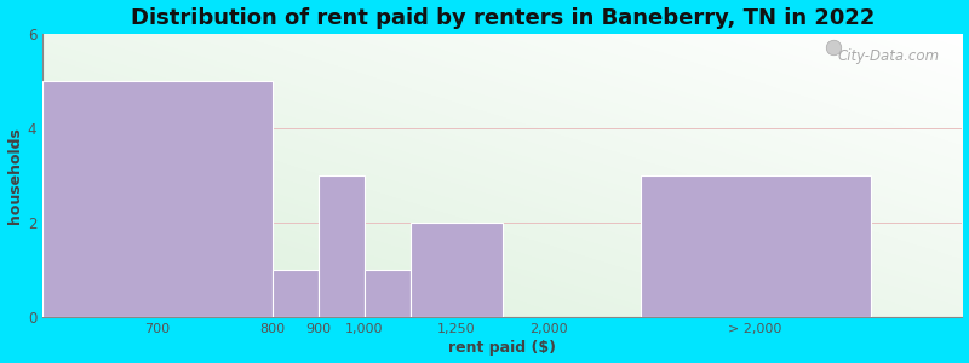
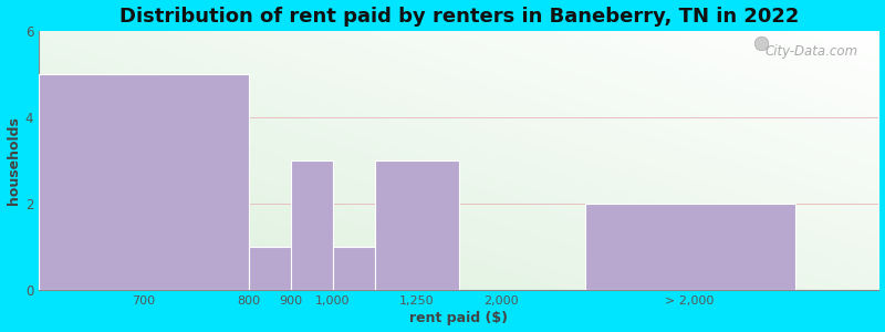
1,250: 2 -> 3
> 2,000: 3 -> 2
